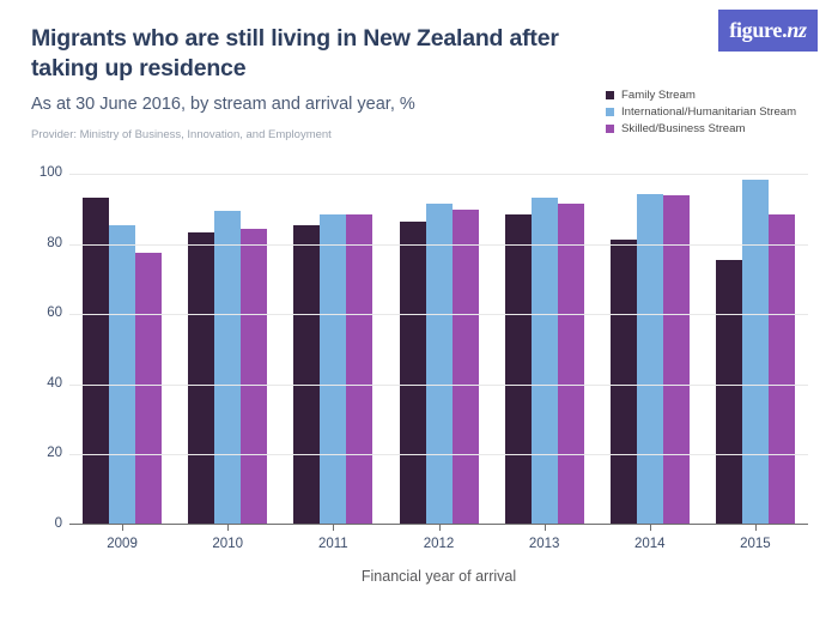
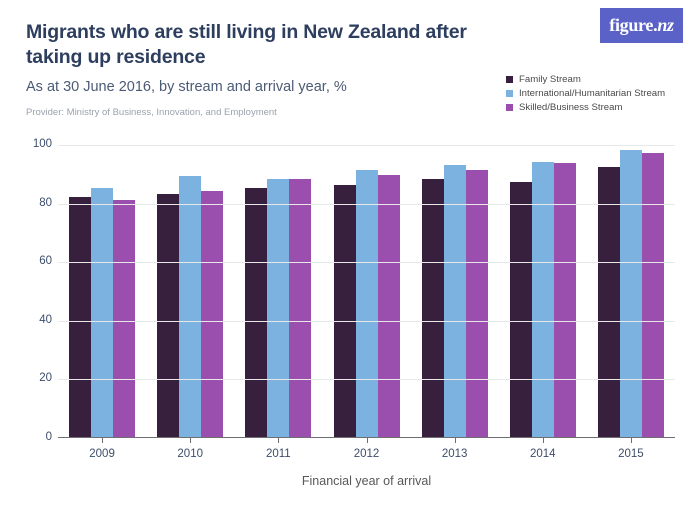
Family Stream/2009: 93 -> 82
Skilled/Business Stream/2009: 77 -> 81
Family Stream/2014: 81 -> 87
Family Stream/2015: 75 -> 92
Skilled/Business Stream/2015: 88 -> 97
